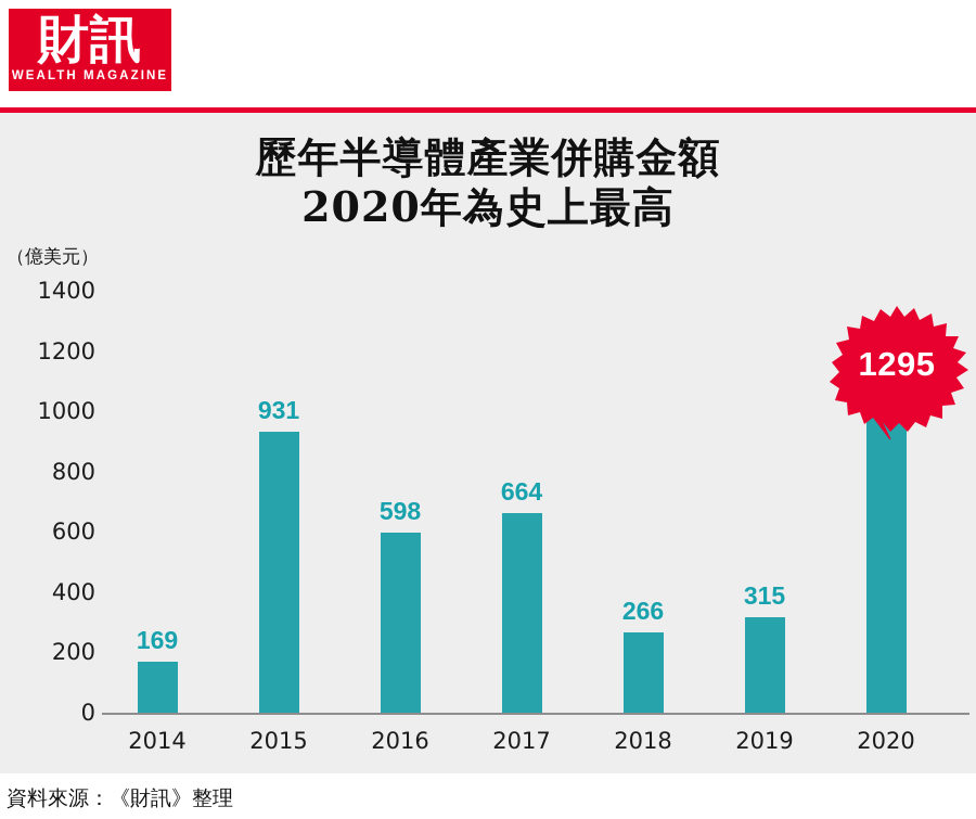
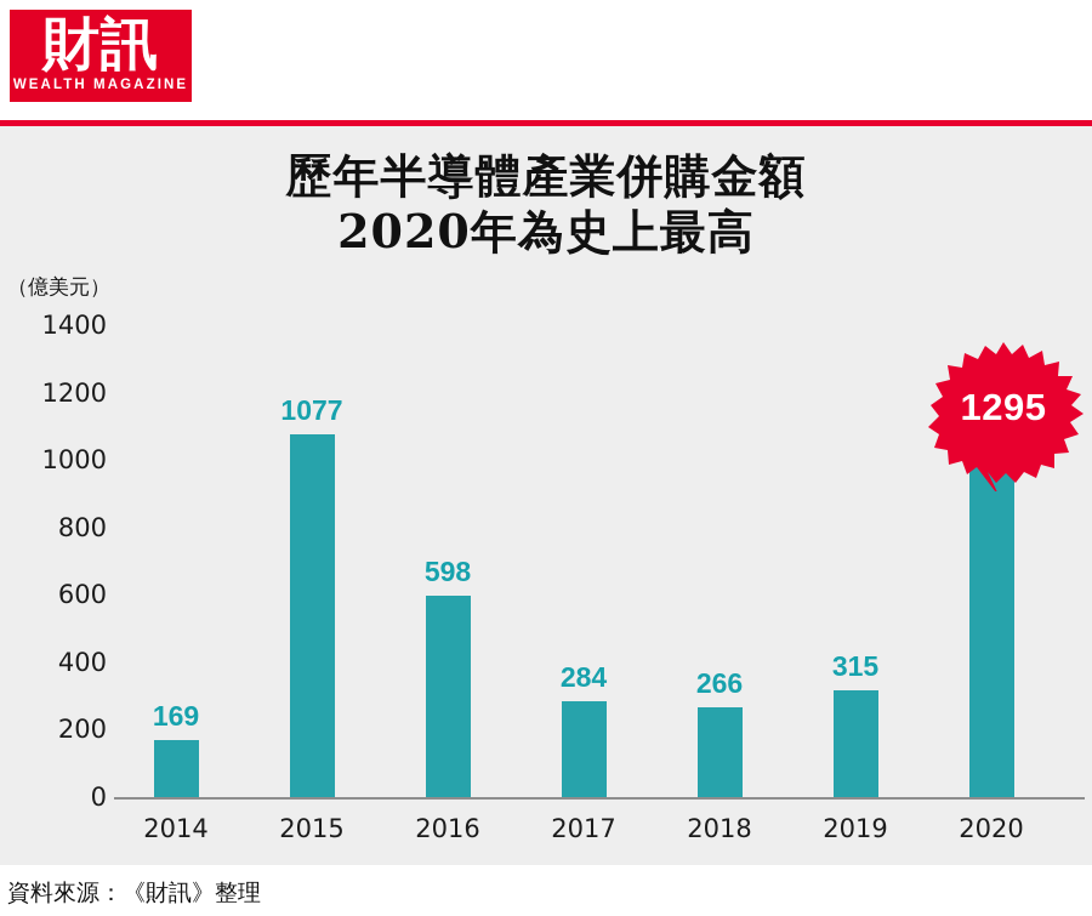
2015: 931 -> 1077
2017: 664 -> 284
